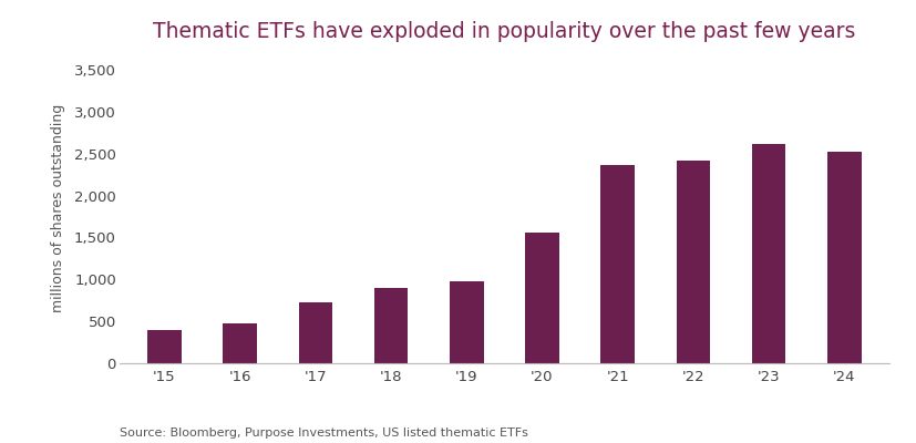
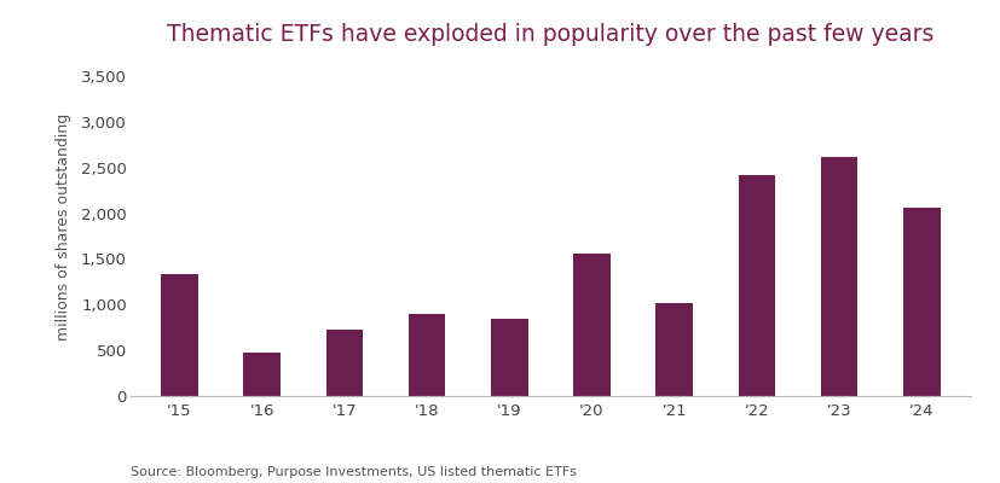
'15: 400 -> 1,340
'19: 980 -> 840
'21: 2,370 -> 1,020
'24: 2,520 -> 2,060
